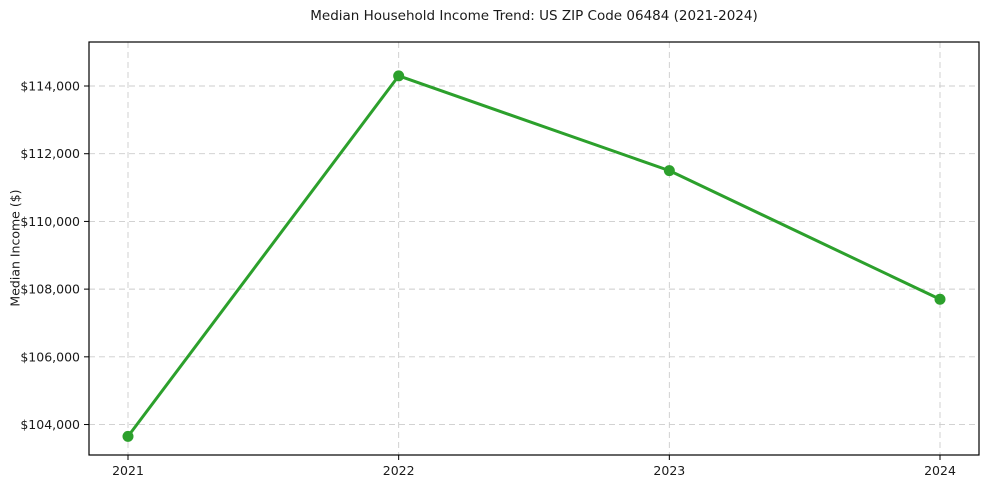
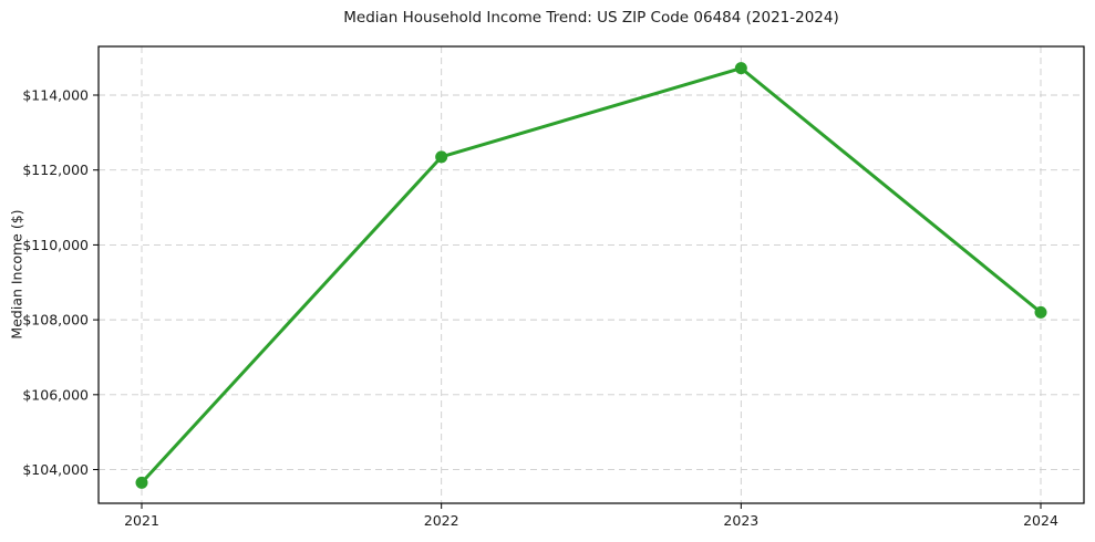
2022: $114300 -> $112400
2023: $111500 -> $114700
2024: $107700 -> $108200
